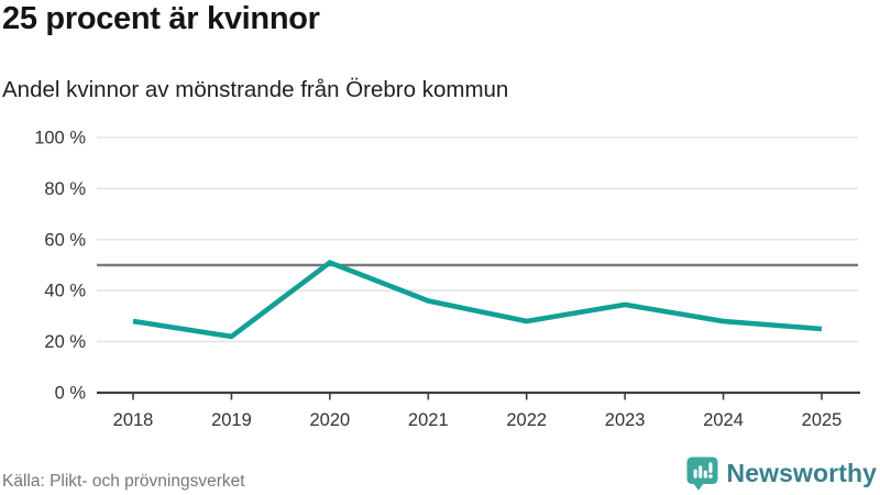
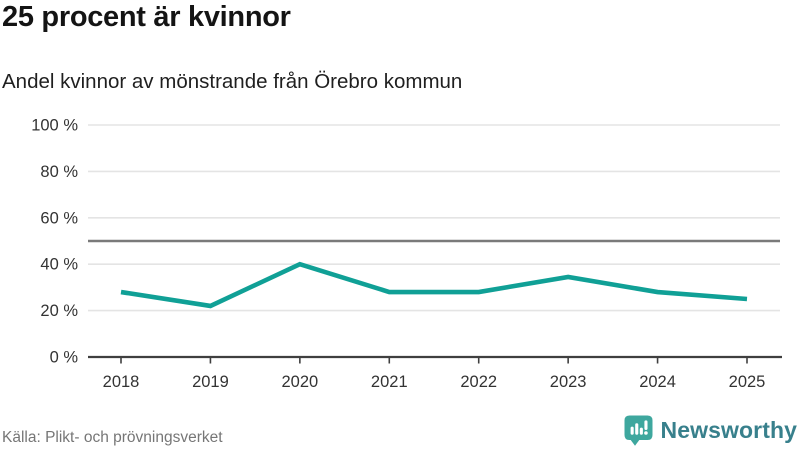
2020: 51% -> 40%
2021: 36% -> 28%
